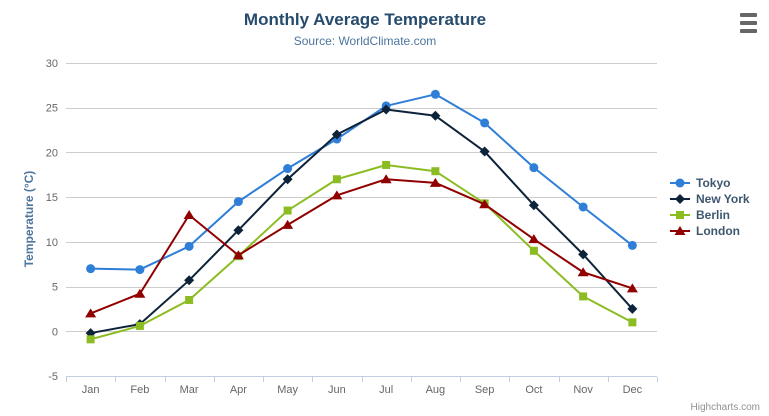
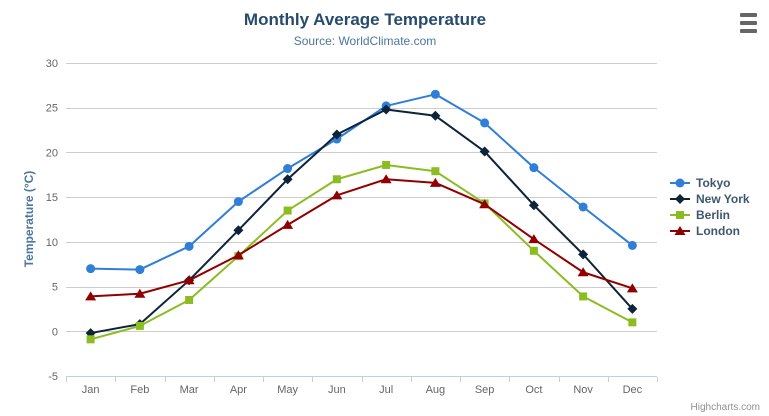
London/Jan: 2 -> 4
London/Mar: 13 -> 6
